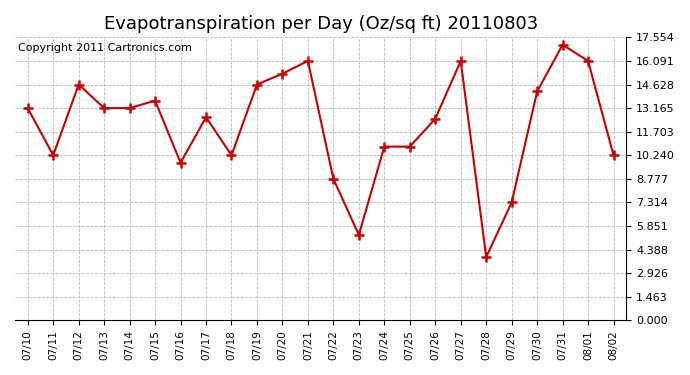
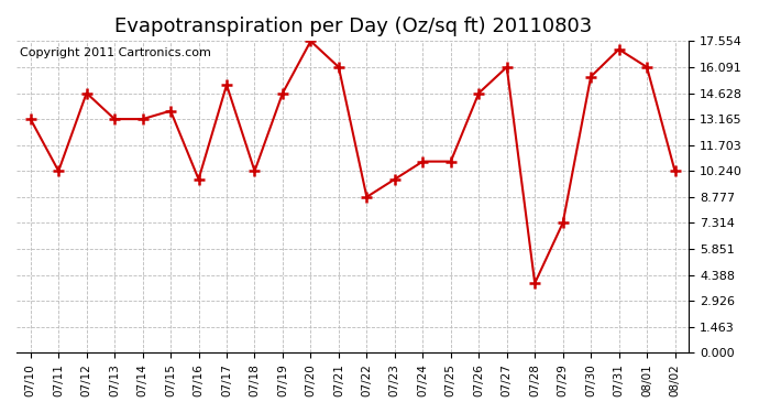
07/17: 12.6 -> 15.1
07/20: 15.3 -> 17.6
07/23: 5.3 -> 9.8
07/26: 12.5 -> 14.6
07/30: 14.2 -> 15.6
